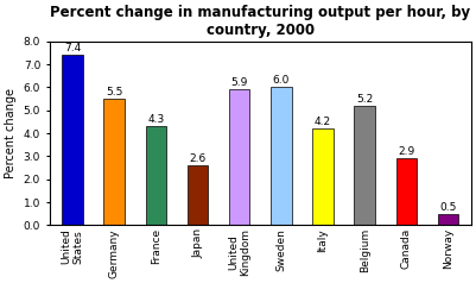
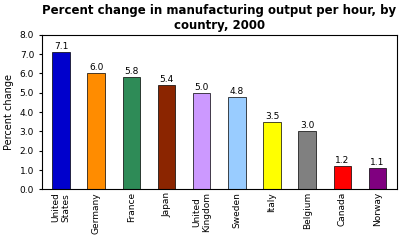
United States: 7.4 -> 7.1
Germany: 5.5 -> 6.0
France: 4.3 -> 5.8
Japan: 2.6 -> 5.4
United Kingdom: 5.9 -> 5.0
Sweden: 6.0 -> 4.8
Italy: 4.2 -> 3.5
Belgium: 5.2 -> 3.0
Canada: 2.9 -> 1.2
Norway: 0.5 -> 1.1
